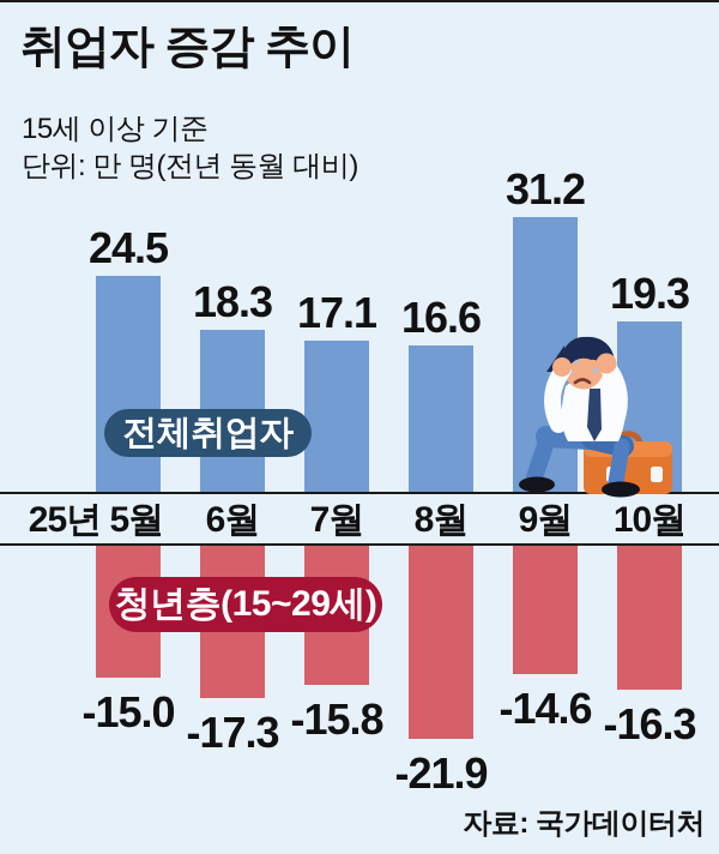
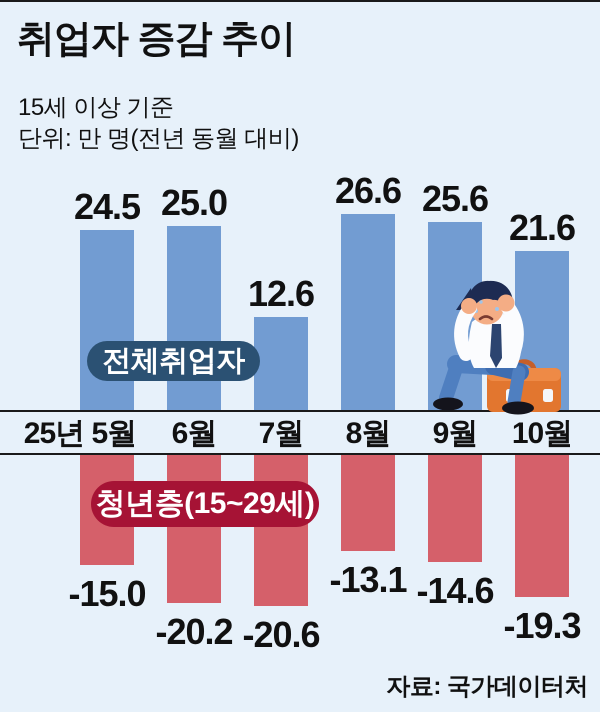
전체취업자/6월: 18.3 -> 25.0
청년층(15~29세)/6월: -17.3 -> -20.2
전체취업자/7월: 17.1 -> 12.6
청년층(15~29세)/7월: -15.8 -> -20.6
전체취업자/8월: 16.6 -> 26.6
청년층(15~29세)/8월: -21.9 -> -13.1
전체취업자/9월: 31.2 -> 25.6
전체취업자/10월: 19.3 -> 21.6
청년층(15~29세)/10월: -16.3 -> -19.3
